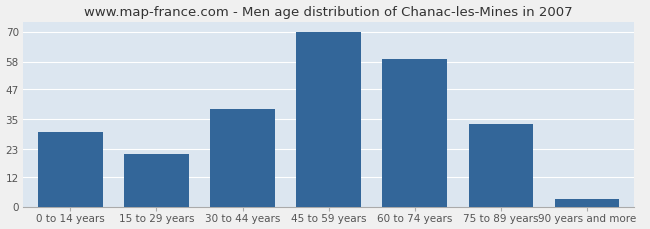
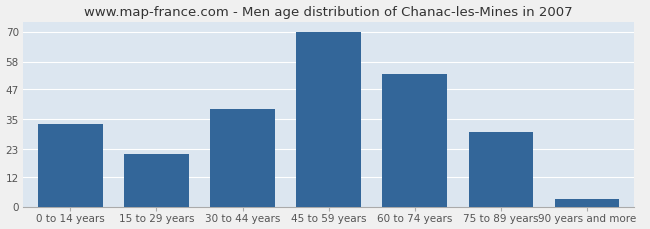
0 to 14 years: 30 -> 33
60 to 74 years: 59 -> 53
75 to 89 years: 33 -> 30
